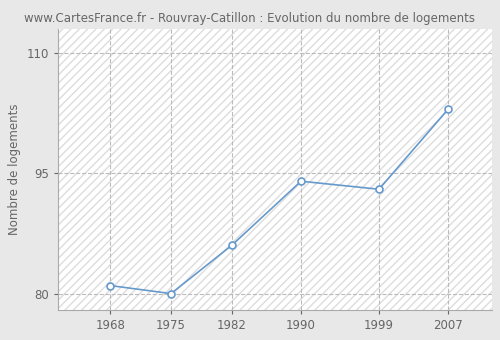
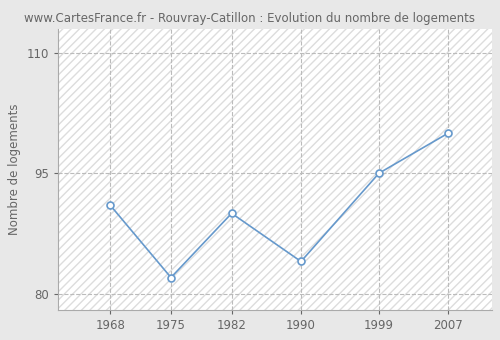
1968: 81 -> 91
1975: 80 -> 82
1982: 86 -> 90
1990: 94 -> 84
1999: 93 -> 95
2007: 103 -> 100
